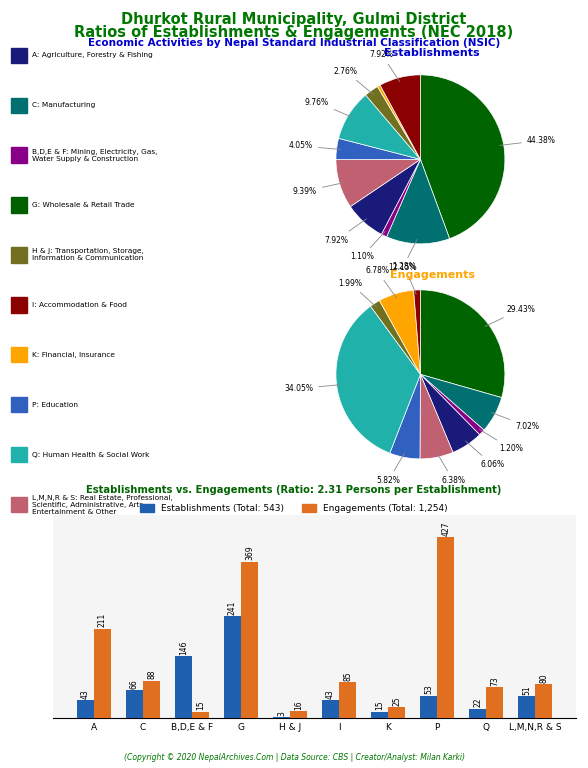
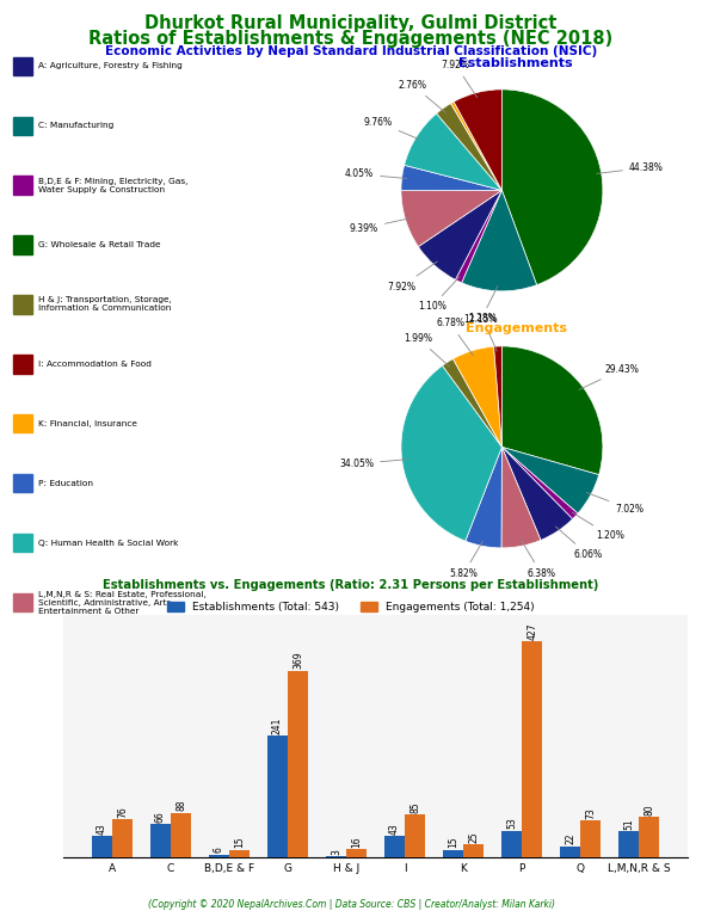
Engagements (Total: 1,254)/A: 211 -> 76
Establishments (Total: 543)/B,D,E & F: 146 -> 6
